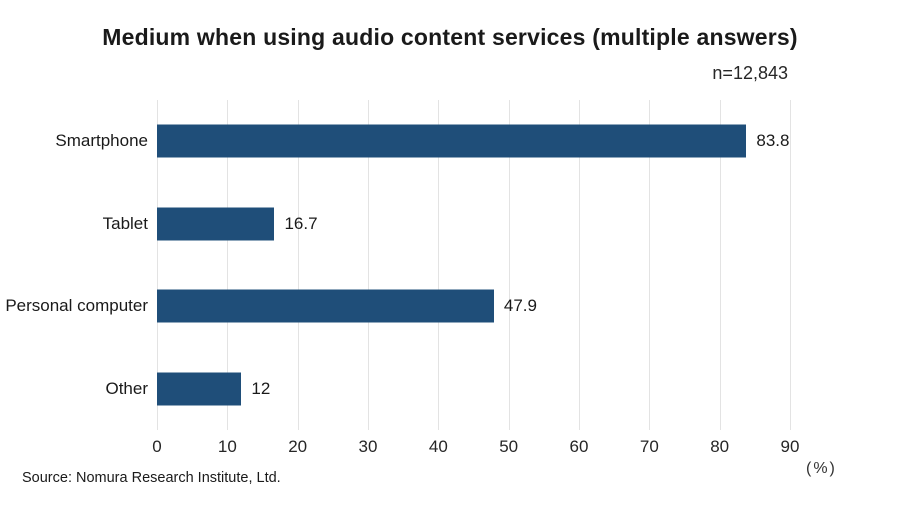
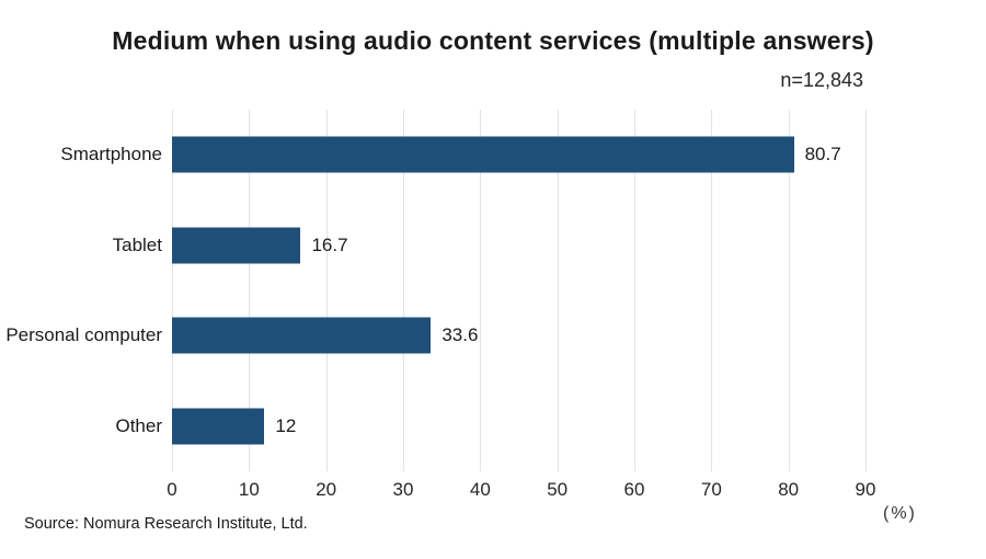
Smartphone: 83.8 -> 80.7
Personal computer: 47.9 -> 33.6
